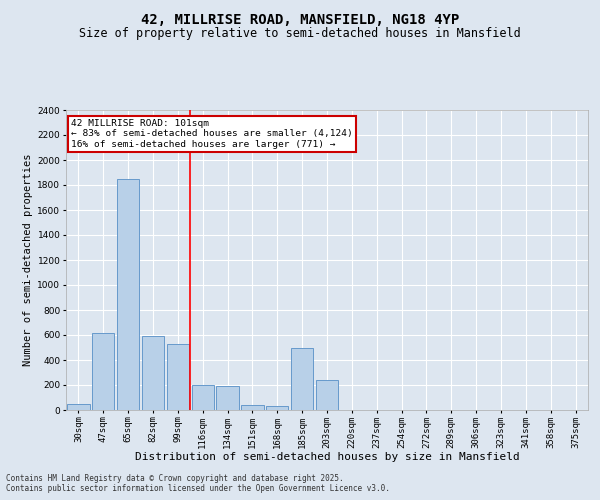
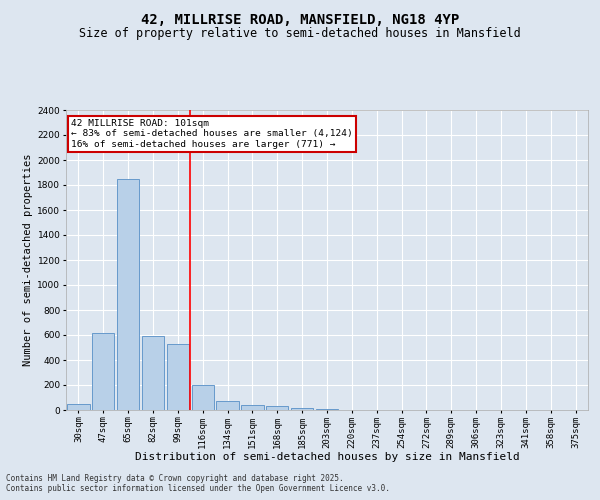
134sqm: 190 -> 70
185sqm: 500 -> 20
203sqm: 240 -> 0
